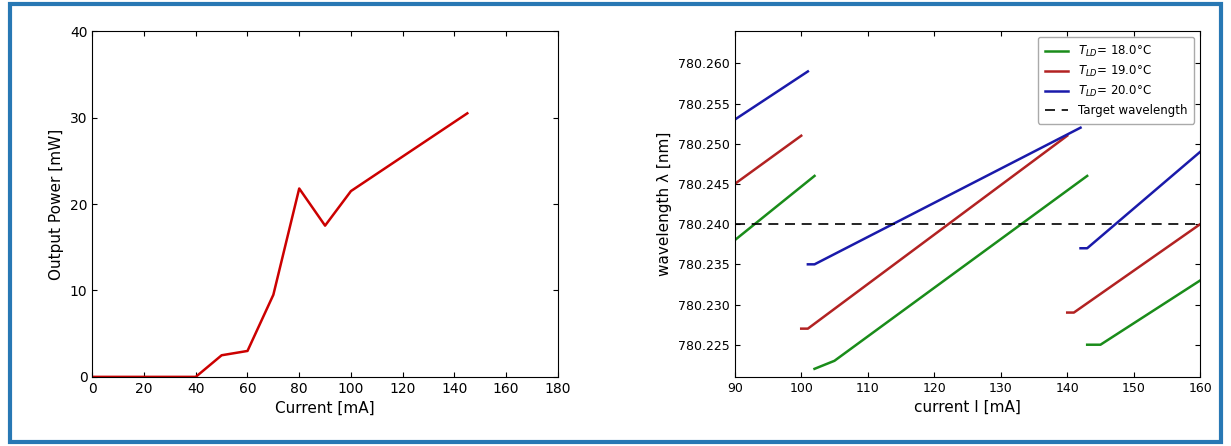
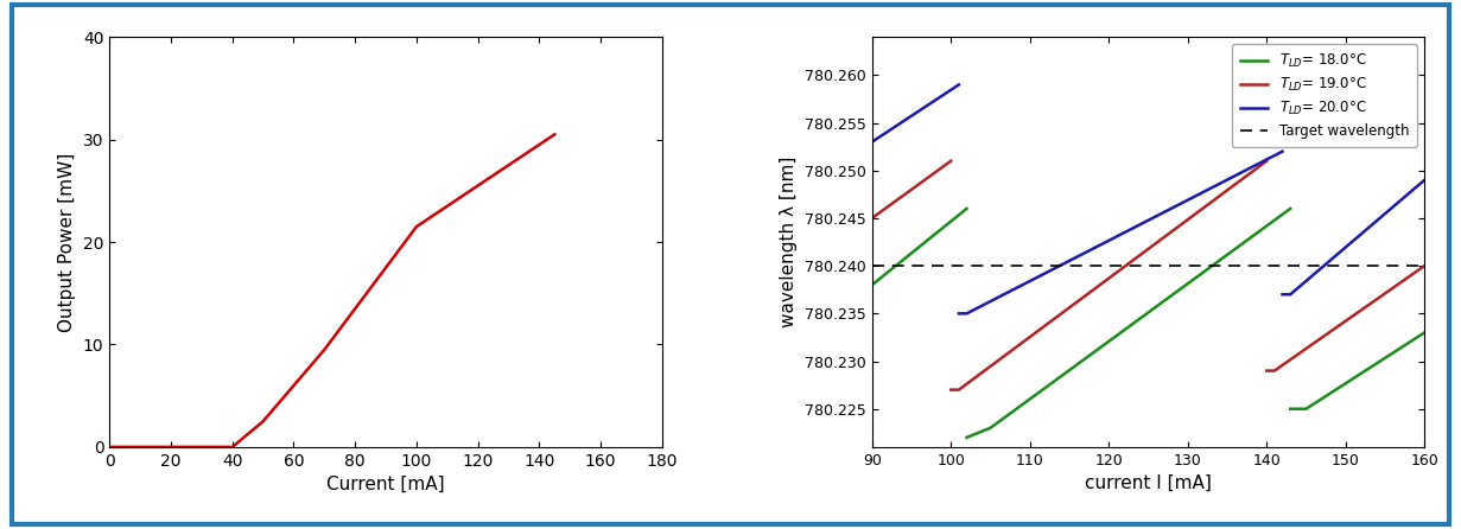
60: 3.0 -> 6.0
80: 21.8 -> 13.5
